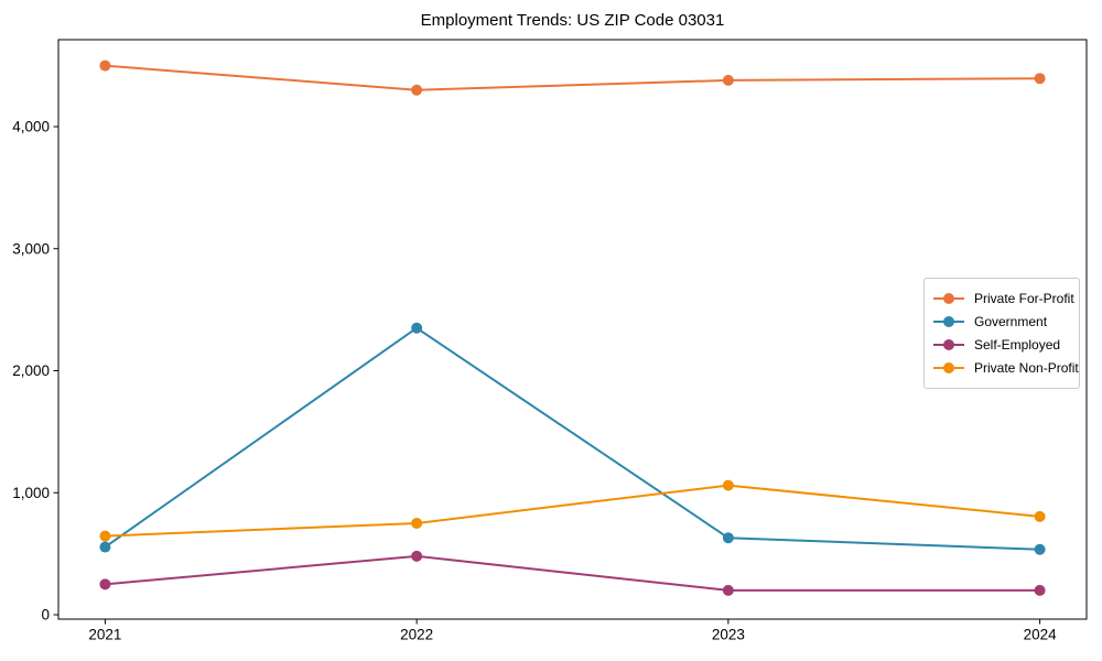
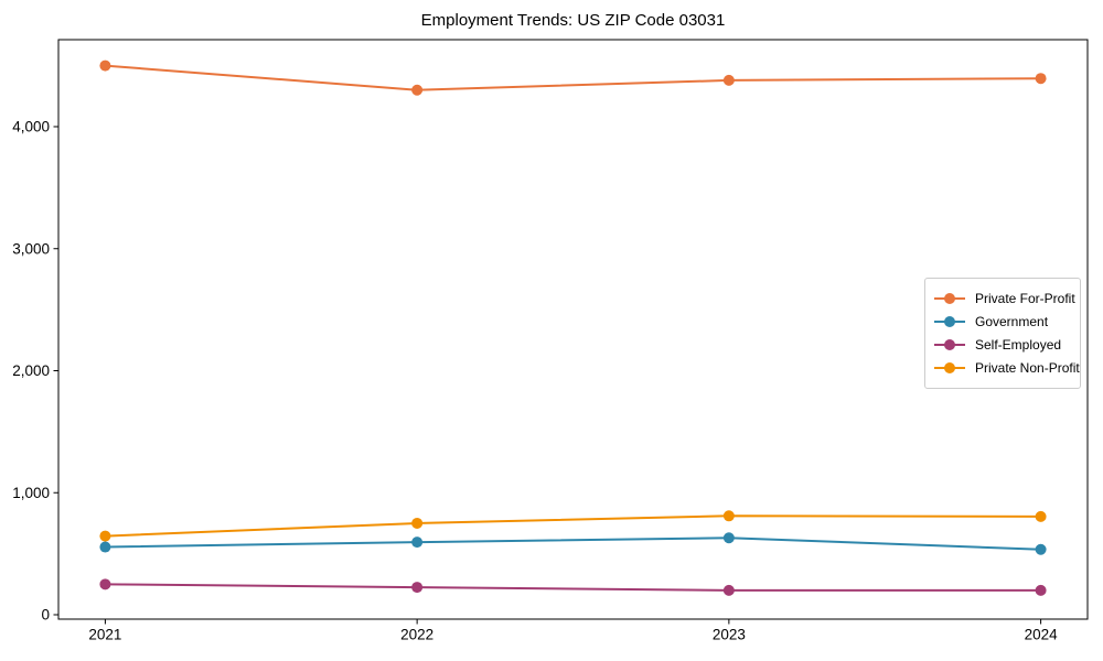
Government/2022: 2350 -> 600
Self-Employed/2022: 480 -> 220
Private Non-Profit/2023: 1060 -> 810
